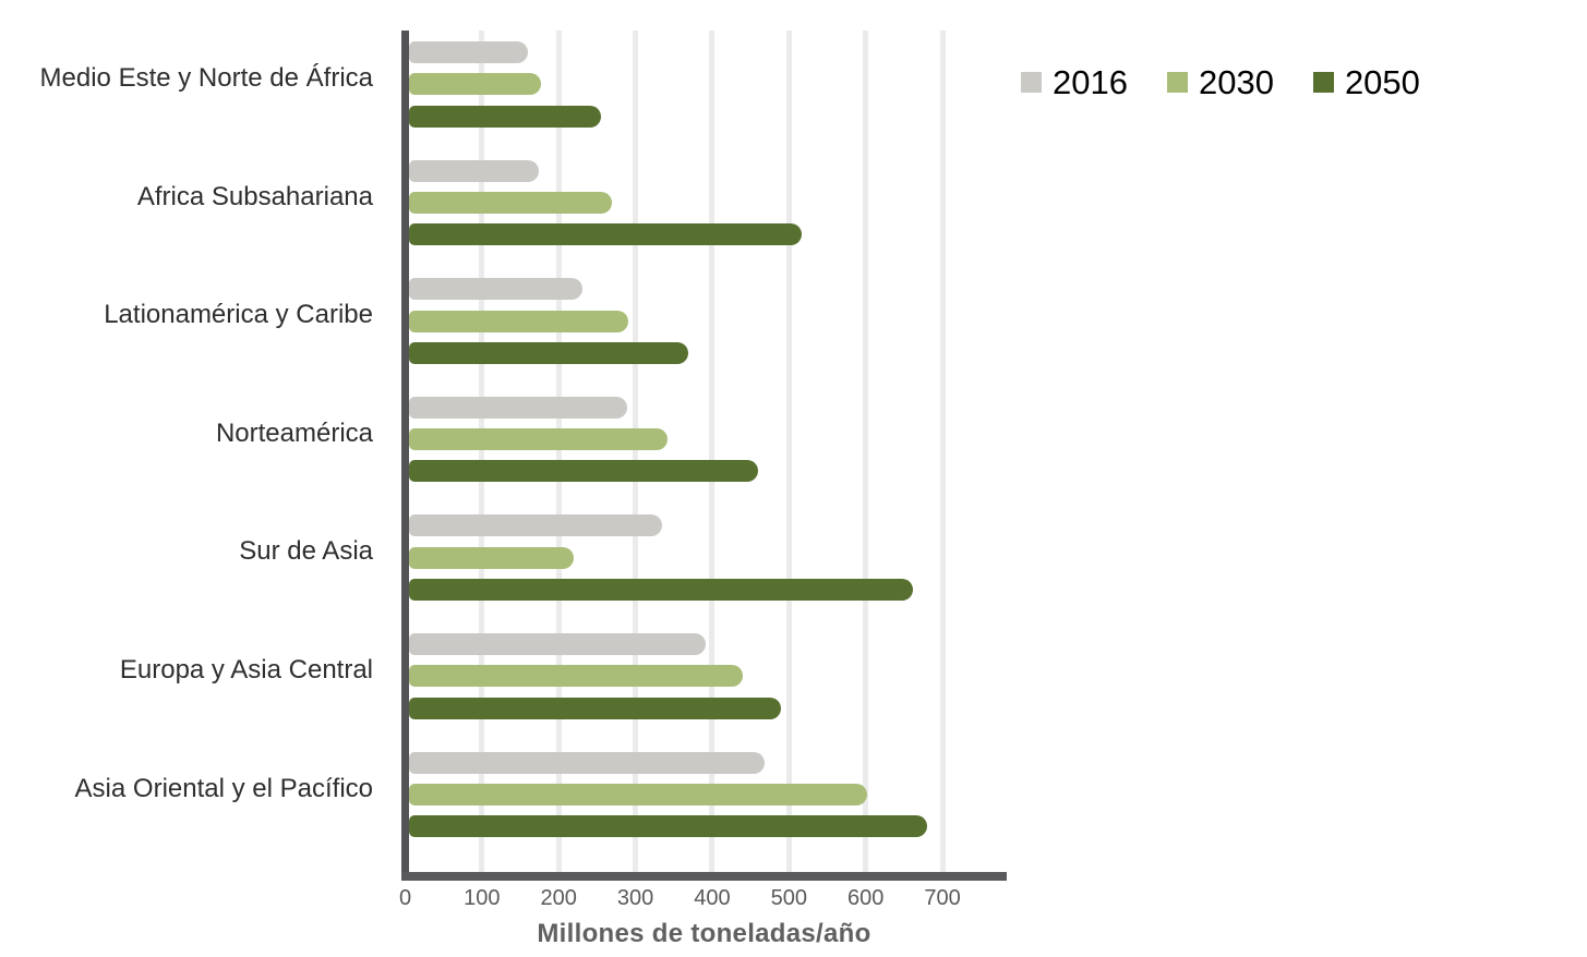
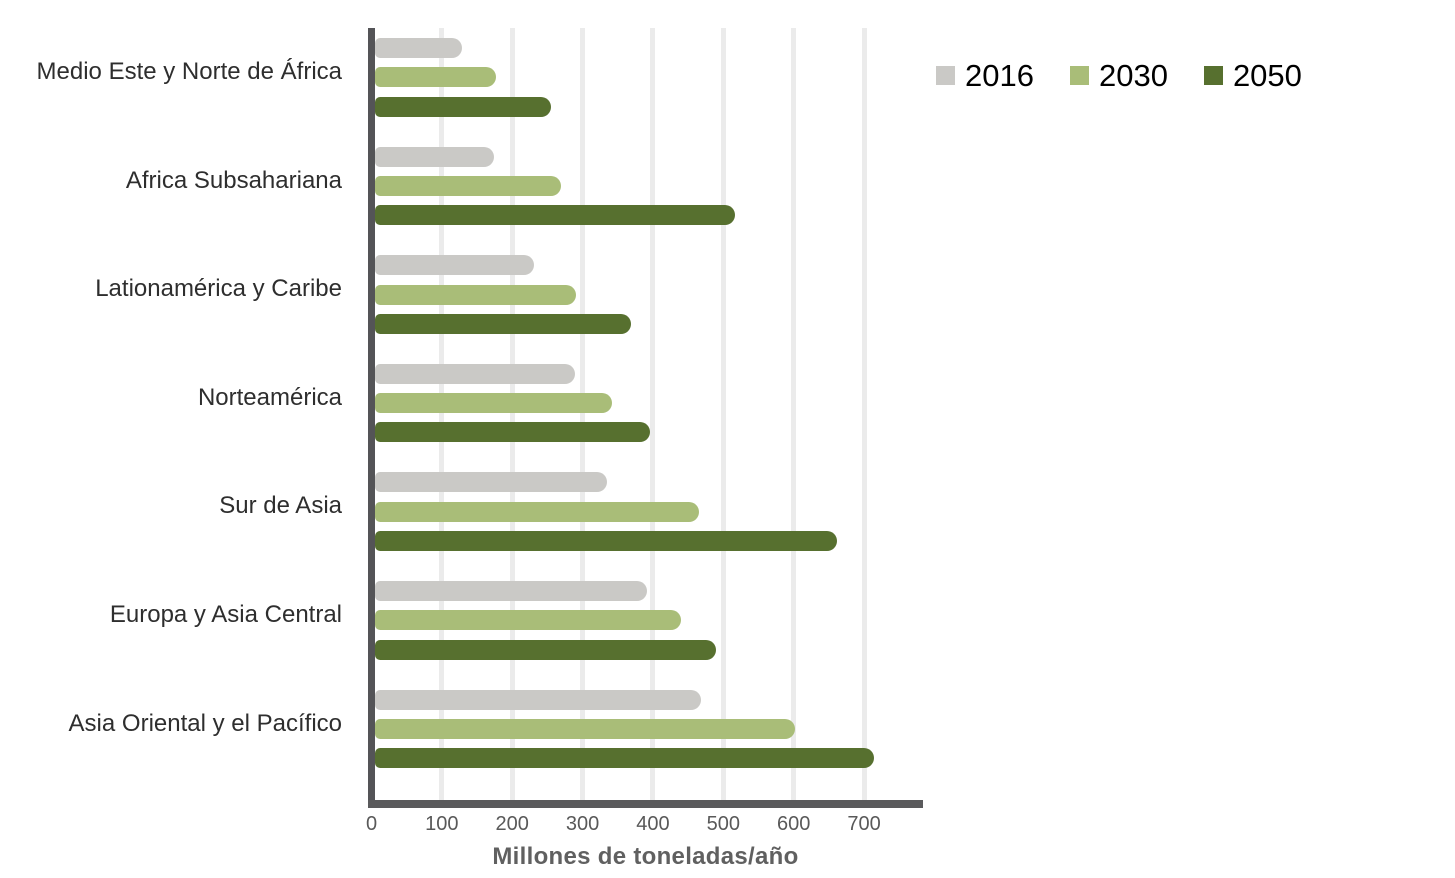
2016/Medio Este y Norte de África: 160 -> 130
2050/Norteamérica: 460 -> 400
2030/Sur de Asia: 220 -> 470
2050/Asia Oriental y el Pacífico: 680 -> 710
